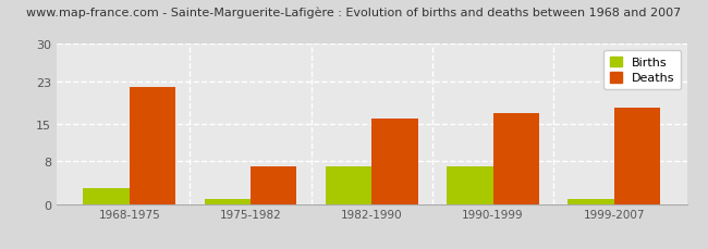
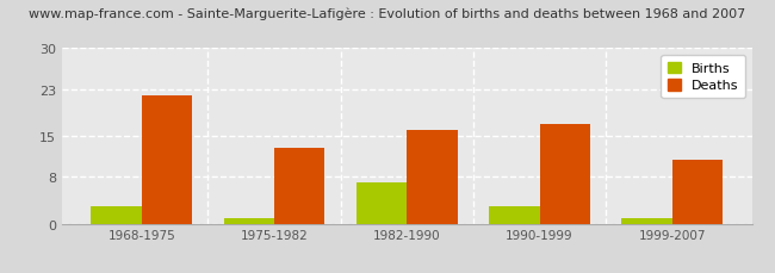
Deaths/1975-1982: 7 -> 13
Births/1990-1999: 7 -> 3
Deaths/1999-2007: 18 -> 11
